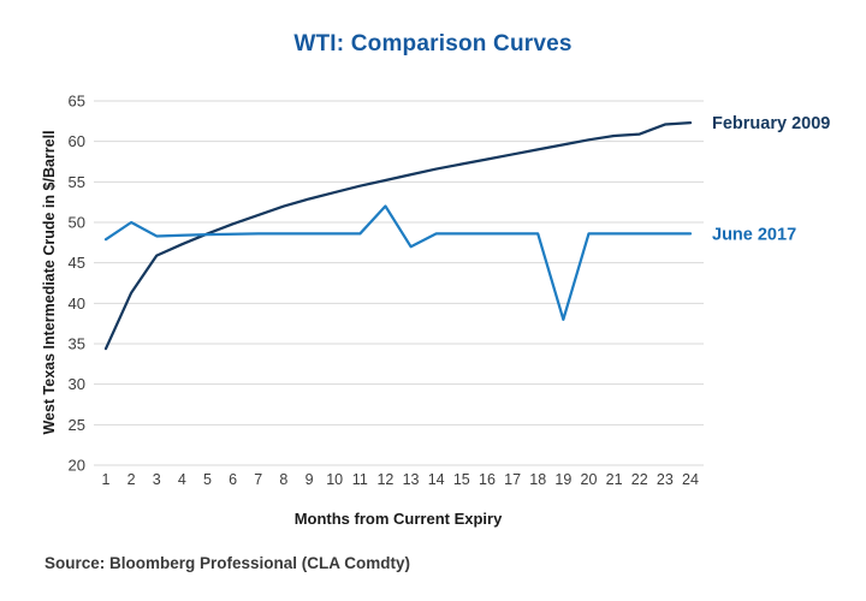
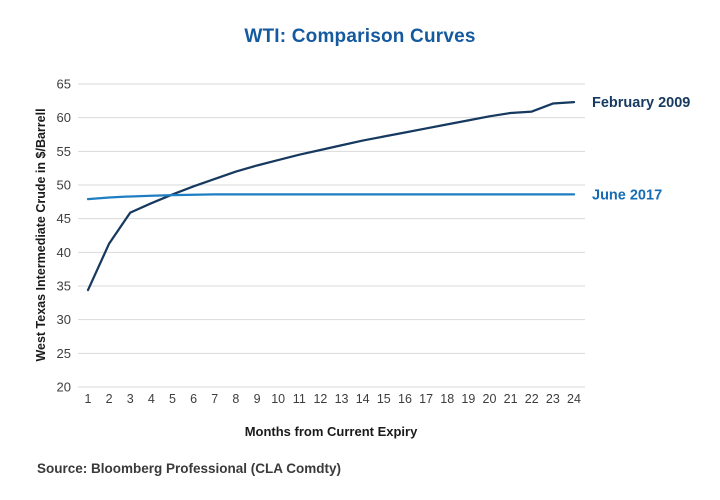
June 2017/2: 50 -> 48
June 2017/12: 52 -> 49
June 2017/13: 47 -> 49
June 2017/19: 38 -> 49
